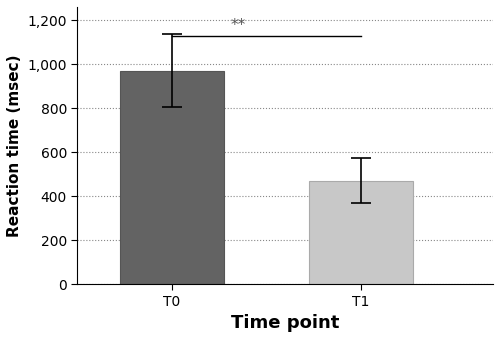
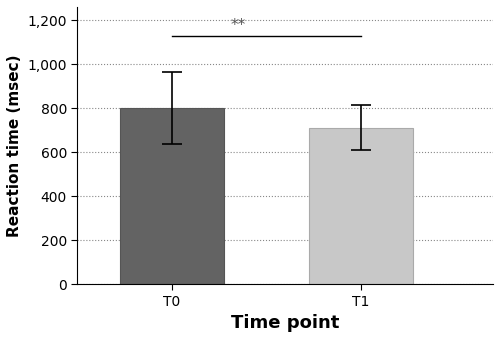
T0: 970 -> 800
T1: 470 -> 710
